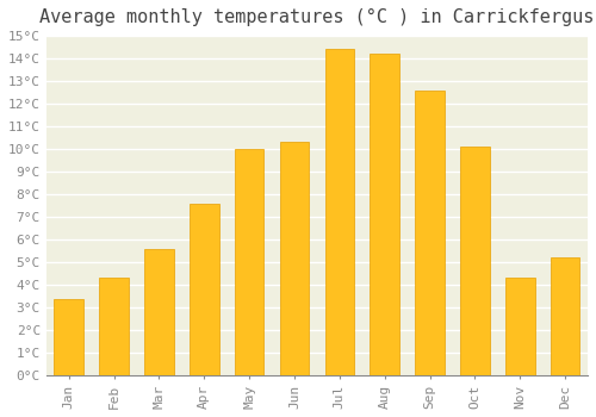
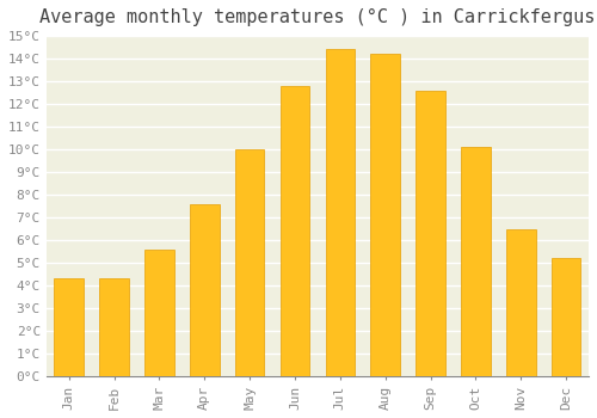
Jan: 3.4°C -> 4.3°C
Jun: 10.3°C -> 12.8°C
Nov: 4.3°C -> 6.5°C
